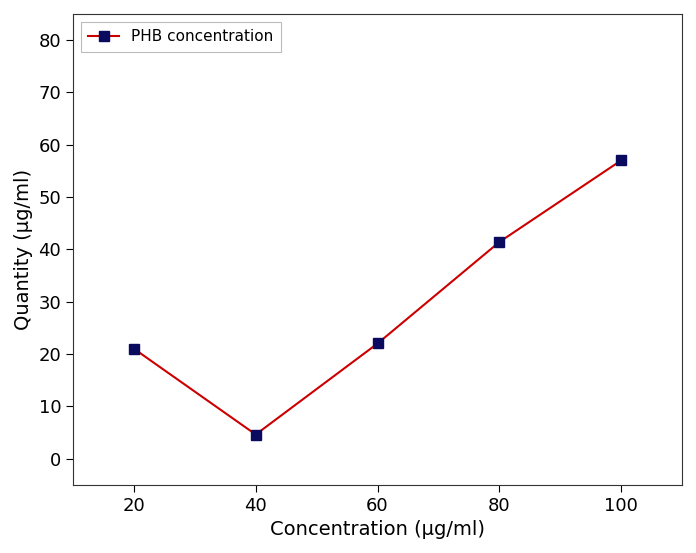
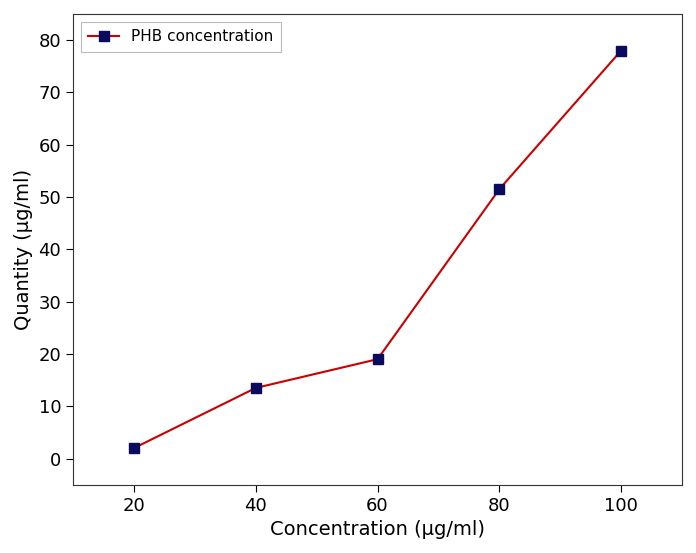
20: 21.0 -> 2.0
40: 4.6 -> 13.5
60: 22.0 -> 19.0
80: 41.4 -> 51.5
100: 57.0 -> 78.0
